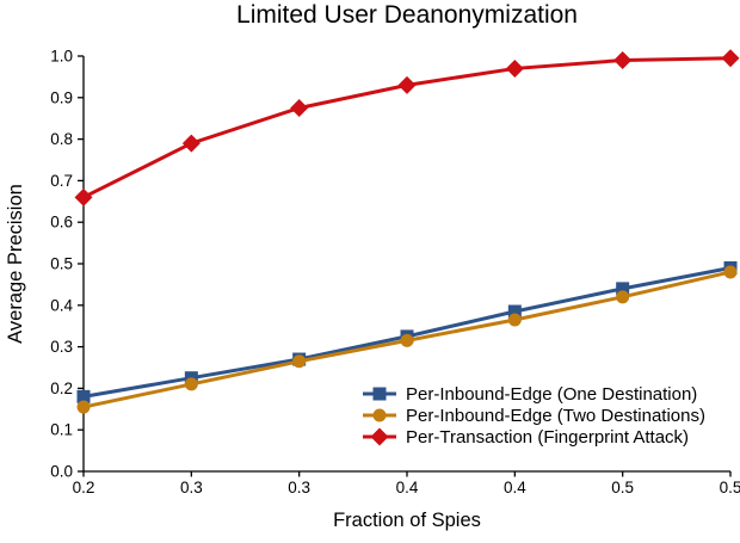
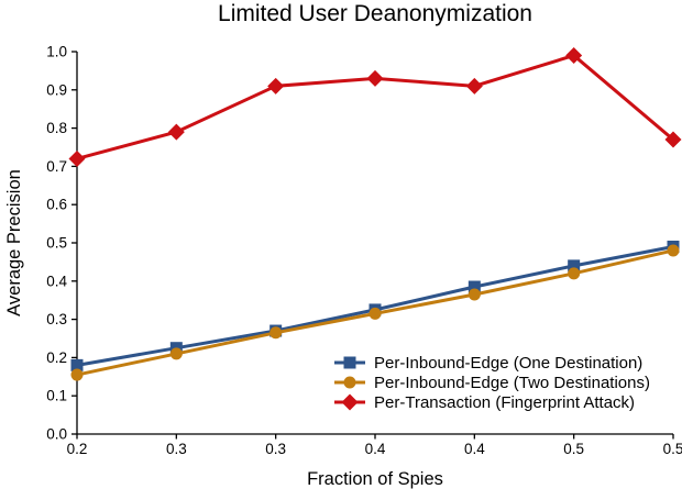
Per-Transaction (Fingerprint Attack)/0.2: 0.66 -> 0.72
Per-Transaction (Fingerprint Attack)/0.3: 0.88 -> 0.91
Per-Transaction (Fingerprint Attack)/0.4: 0.97 -> 0.91
Per-Transaction (Fingerprint Attack)/0.5: 0.99 -> 0.77
